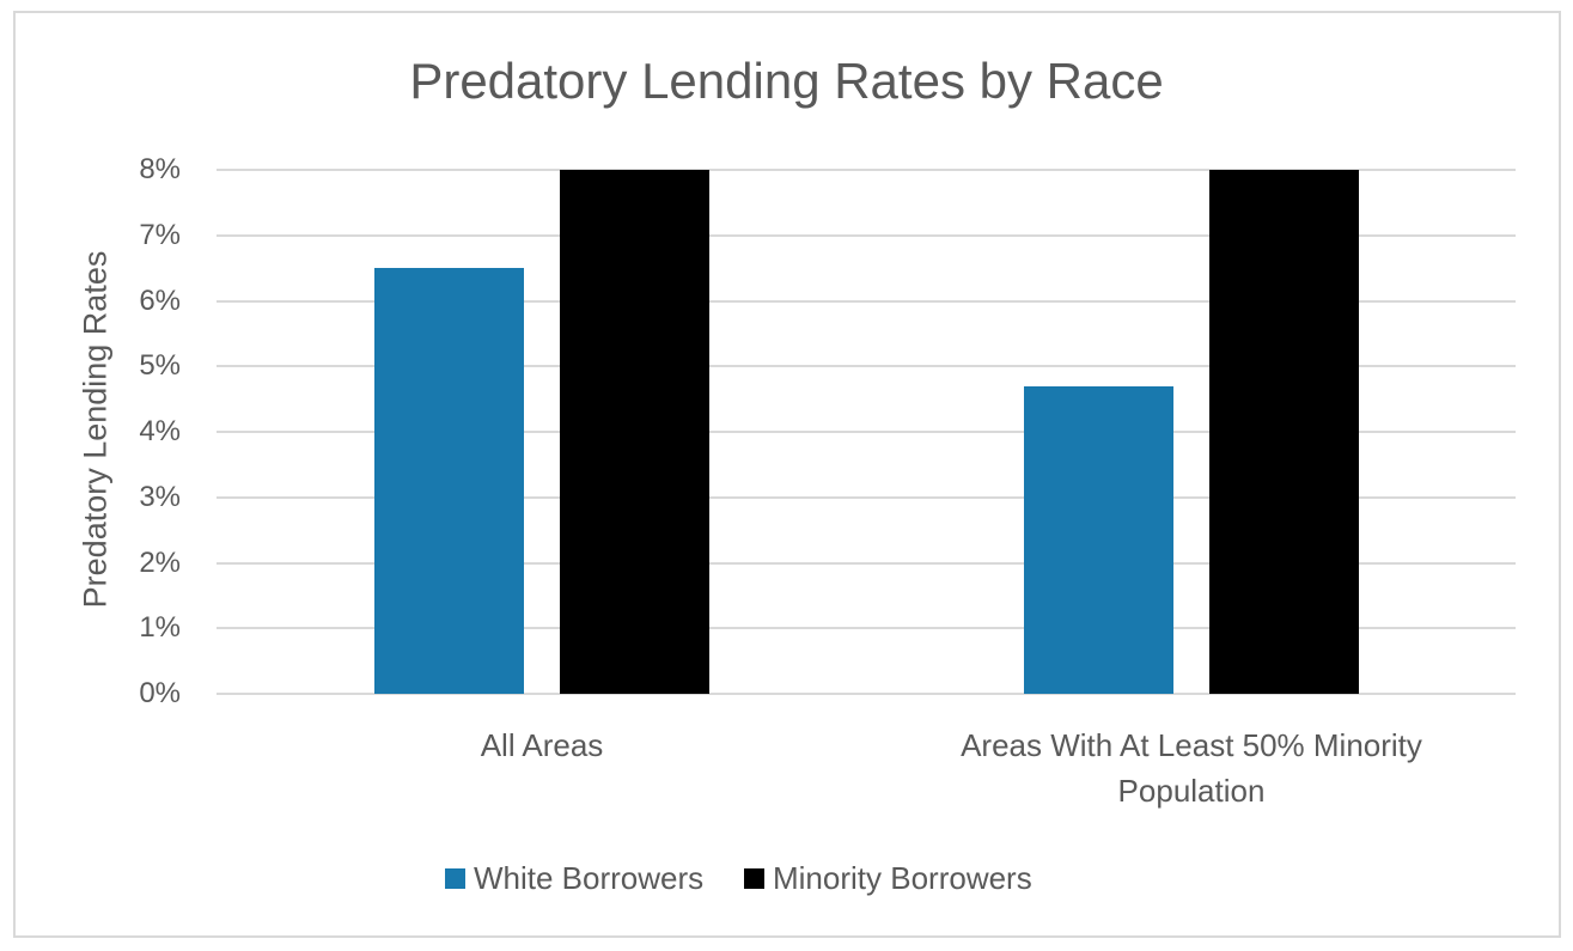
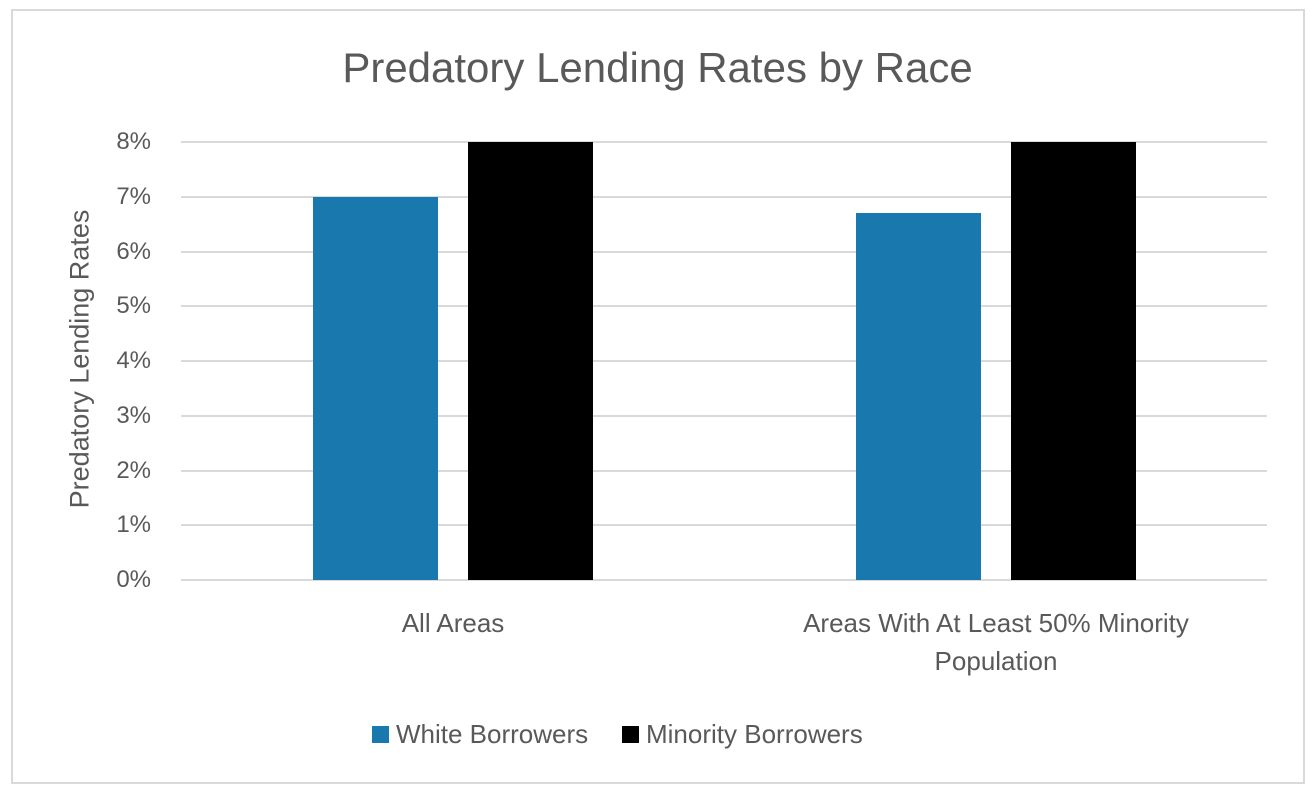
White Borrowers/All Areas: 6.5% -> 7.0%
White Borrowers/Areas With At Least 50% Minority Population: 4.7% -> 6.7%
